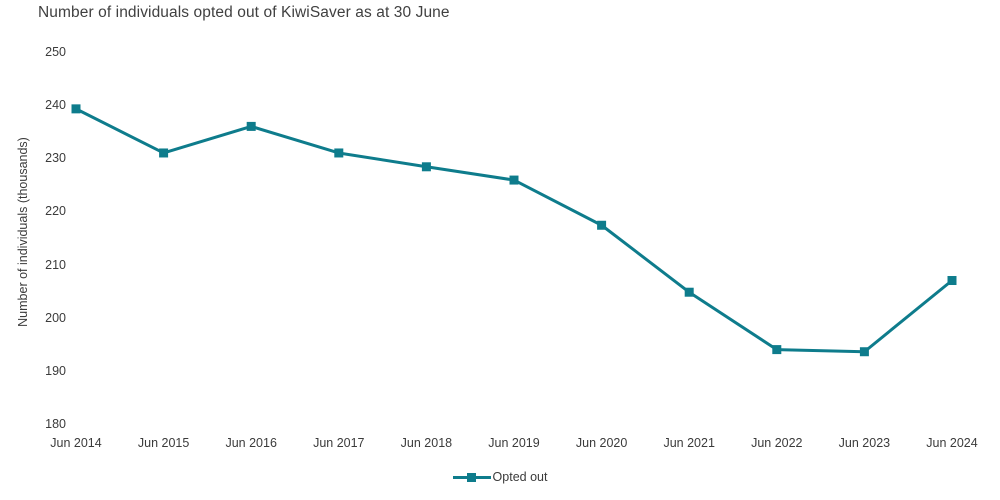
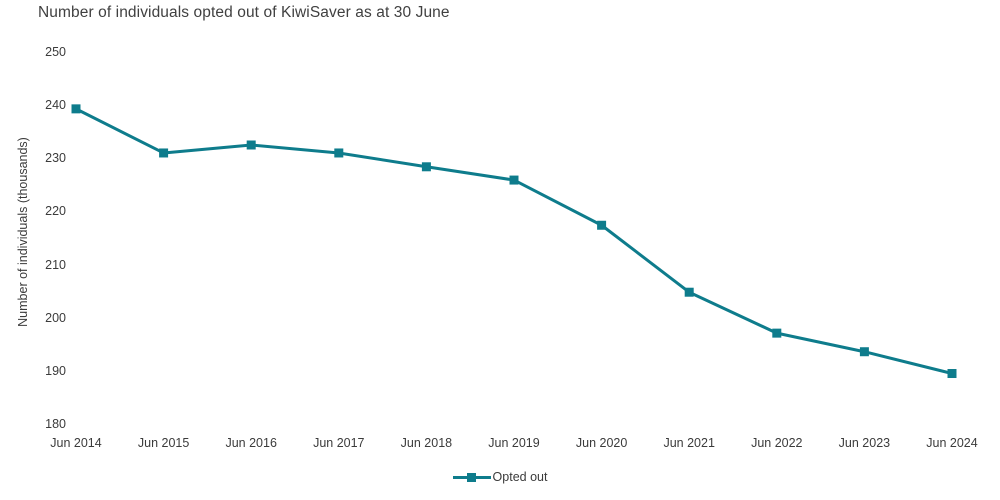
Jun 2016: 236 -> 232
Jun 2022: 194 -> 197
Jun 2024: 207 -> 190
